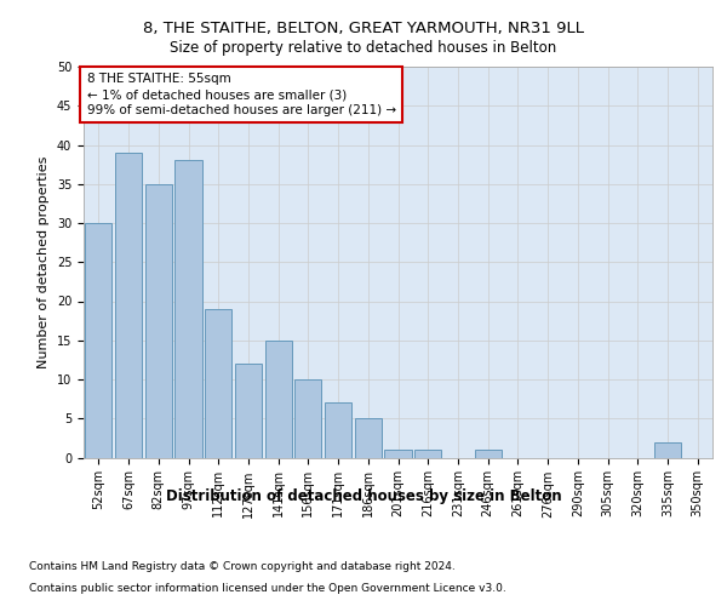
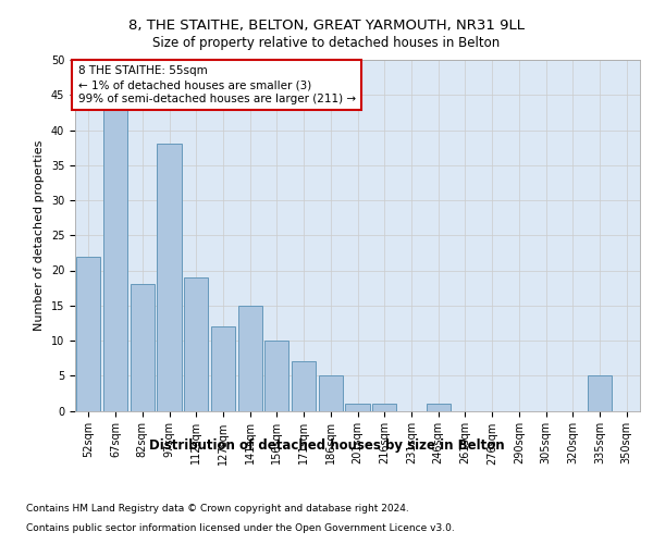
52sqm: 30 -> 22
67sqm: 39 -> 43
82sqm: 35 -> 18
335sqm: 2 -> 5
